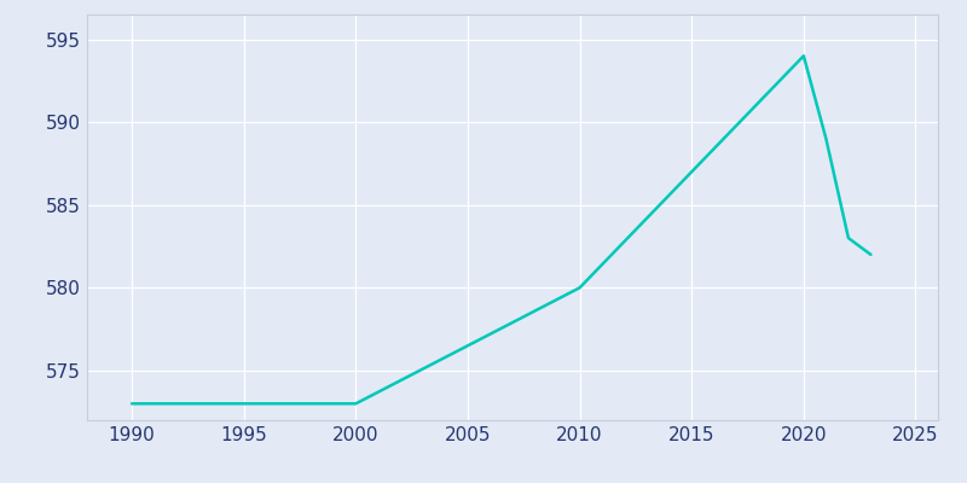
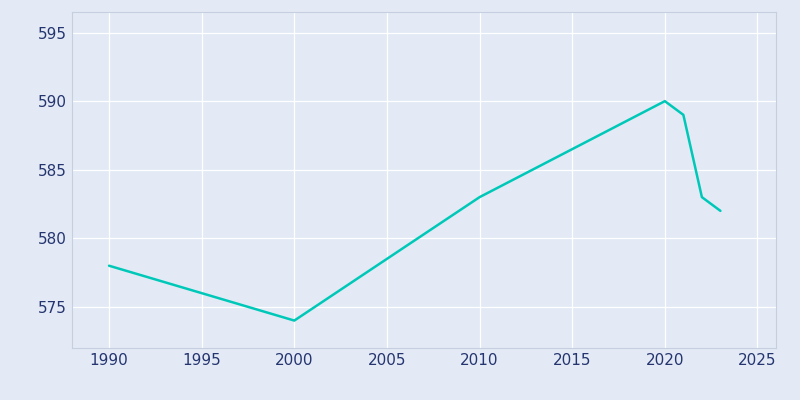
1990: 573 -> 578
2000: 573 -> 574
2010: 580 -> 583
2020: 594 -> 590
